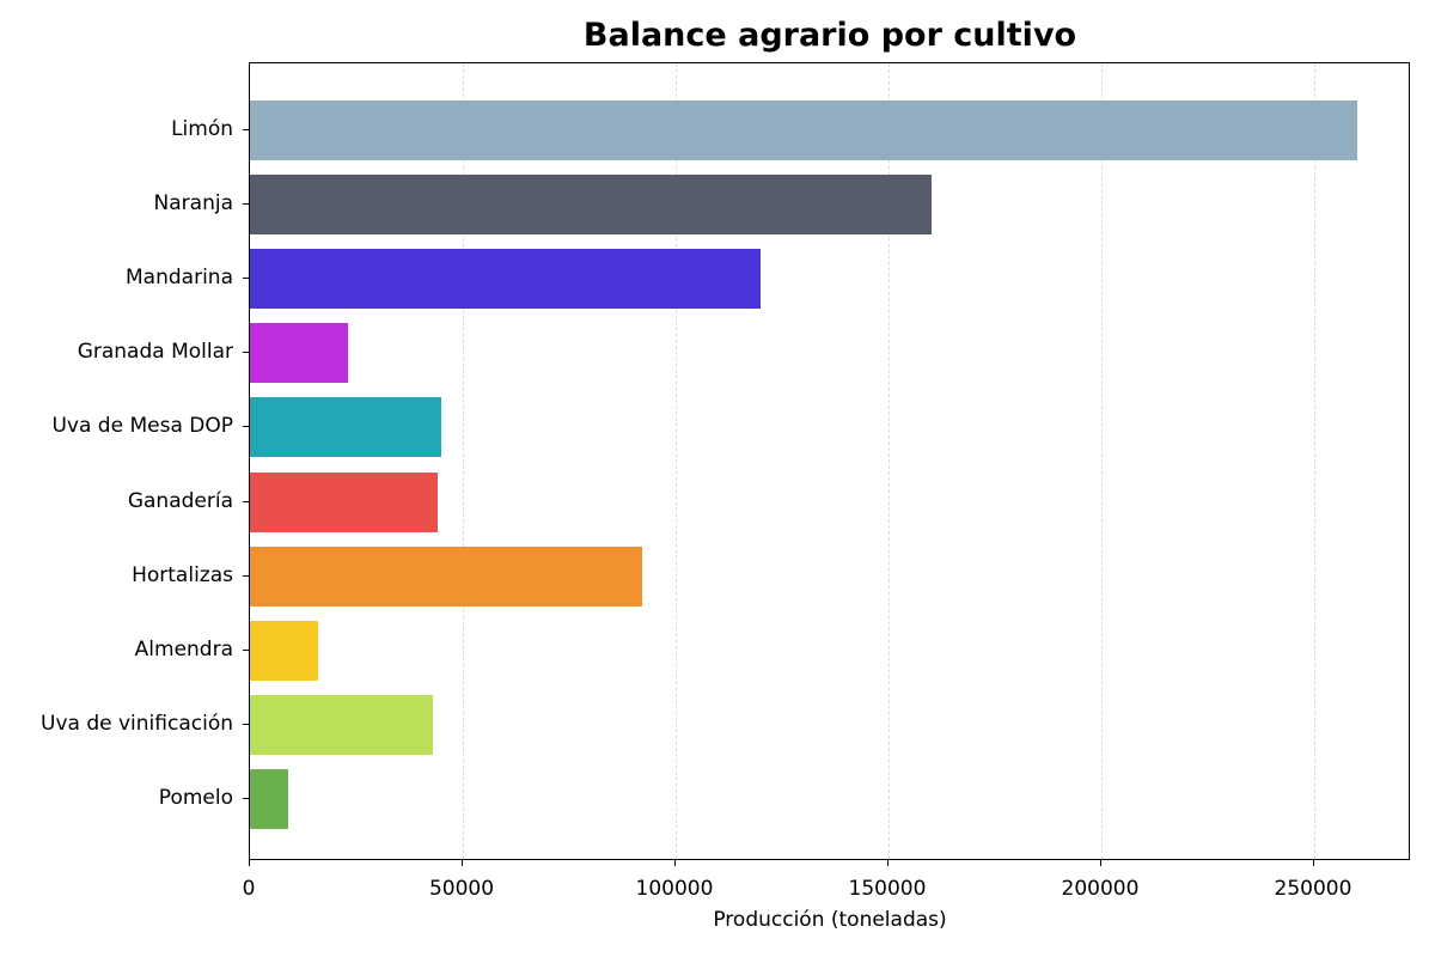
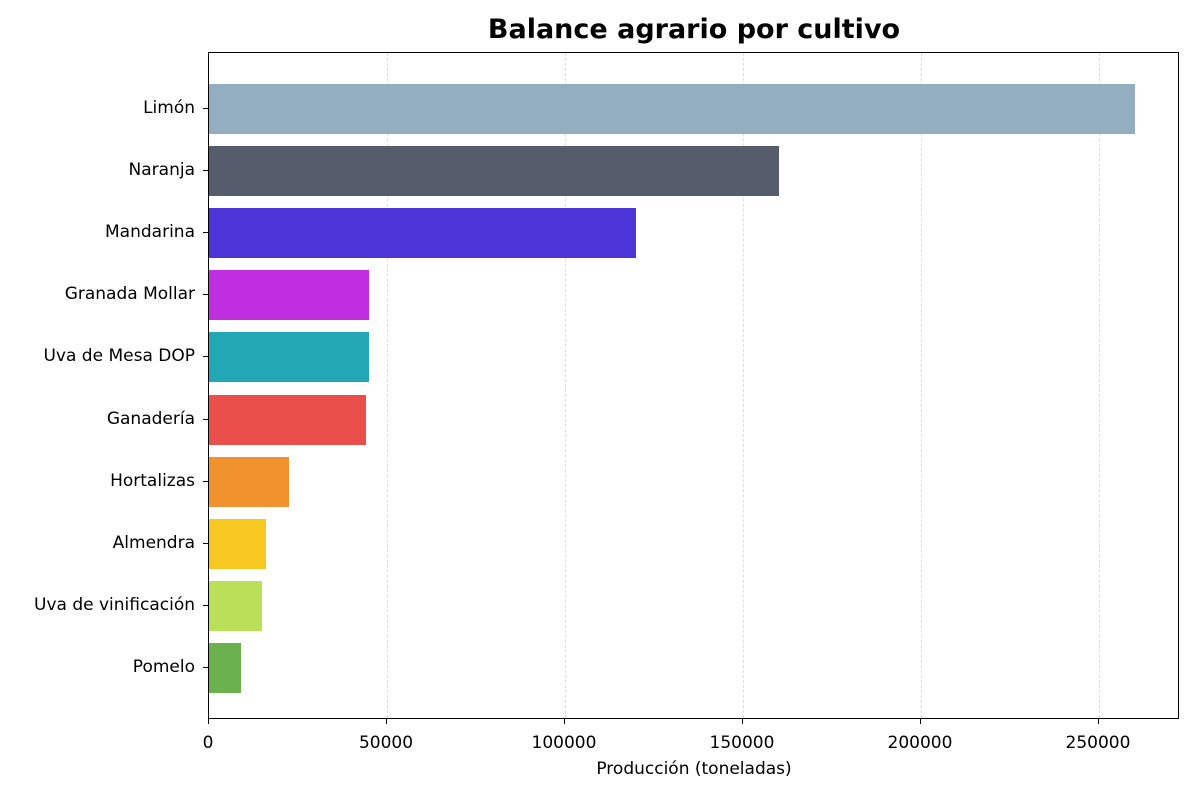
Granada Mollar: 23000 -> 45000
Hortalizas: 92000 -> 22000
Uva de vinificación: 43000 -> 15000
